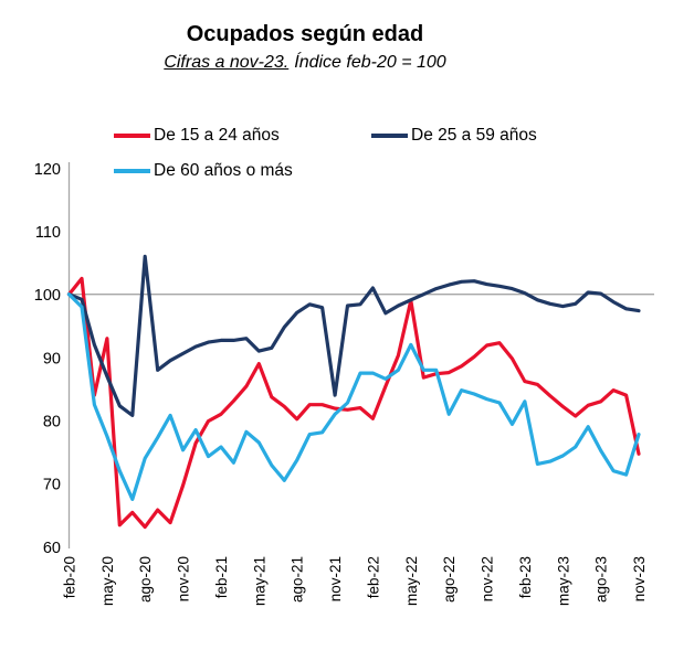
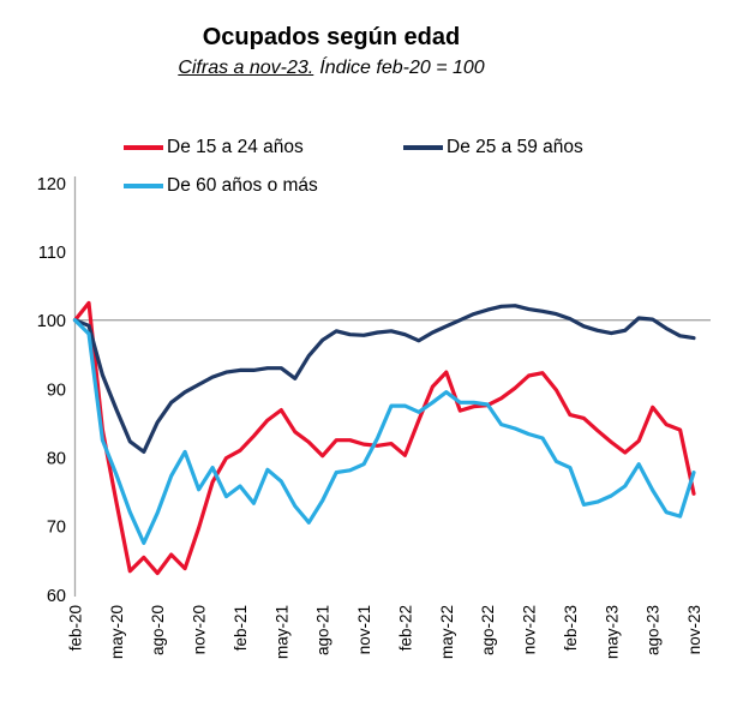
De 15 a 24 años/may-20: 93 -> 74
De 25 a 59 años/ago-20: 106 -> 85
De 60 años o más/ago-20: 74 -> 72
De 15 a 24 años/may-21: 89 -> 87
De 25 a 59 años/may-21: 91 -> 93
De 25 a 59 años/nov-21: 84 -> 98
De 60 años o más/nov-21: 81 -> 79
De 25 a 59 años/feb-22: 101 -> 98
De 15 a 24 años/may-22: 99 -> 92
De 60 años o más/may-22: 92 -> 90
De 60 años o más/ago-22: 81 -> 88
De 60 años o más/feb-23: 83 -> 78
De 15 a 24 años/ago-23: 83 -> 87
